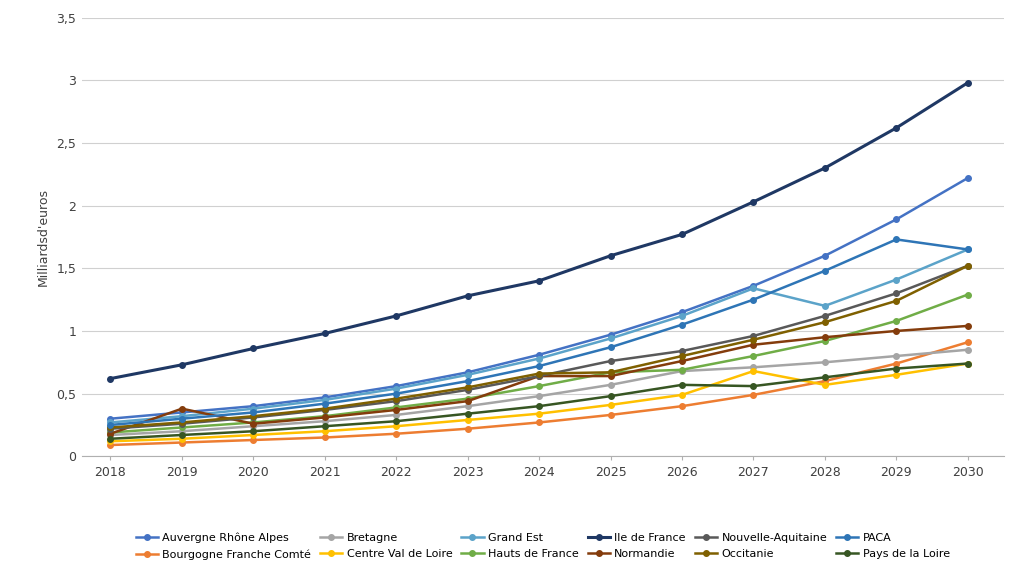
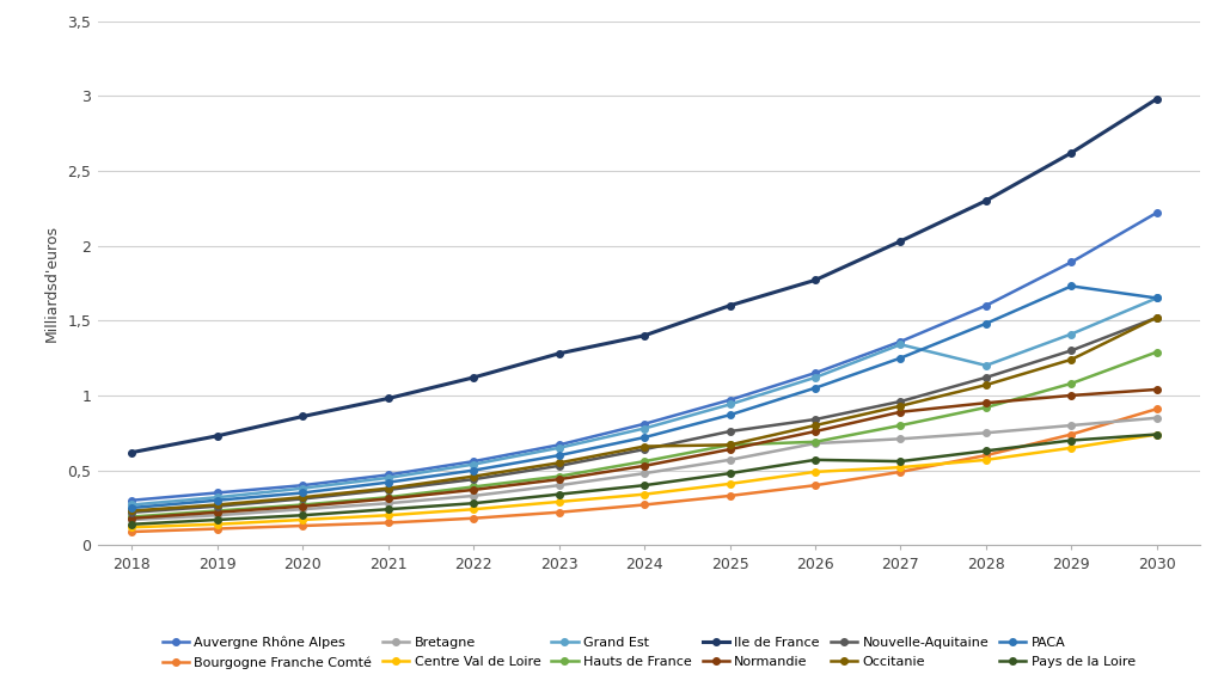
Normandie/2019: 0,38 -> 0,22
Normandie/2024: 0,64 -> 0,53
Centre Val de Loire/2027: 0,68 -> 0,52
